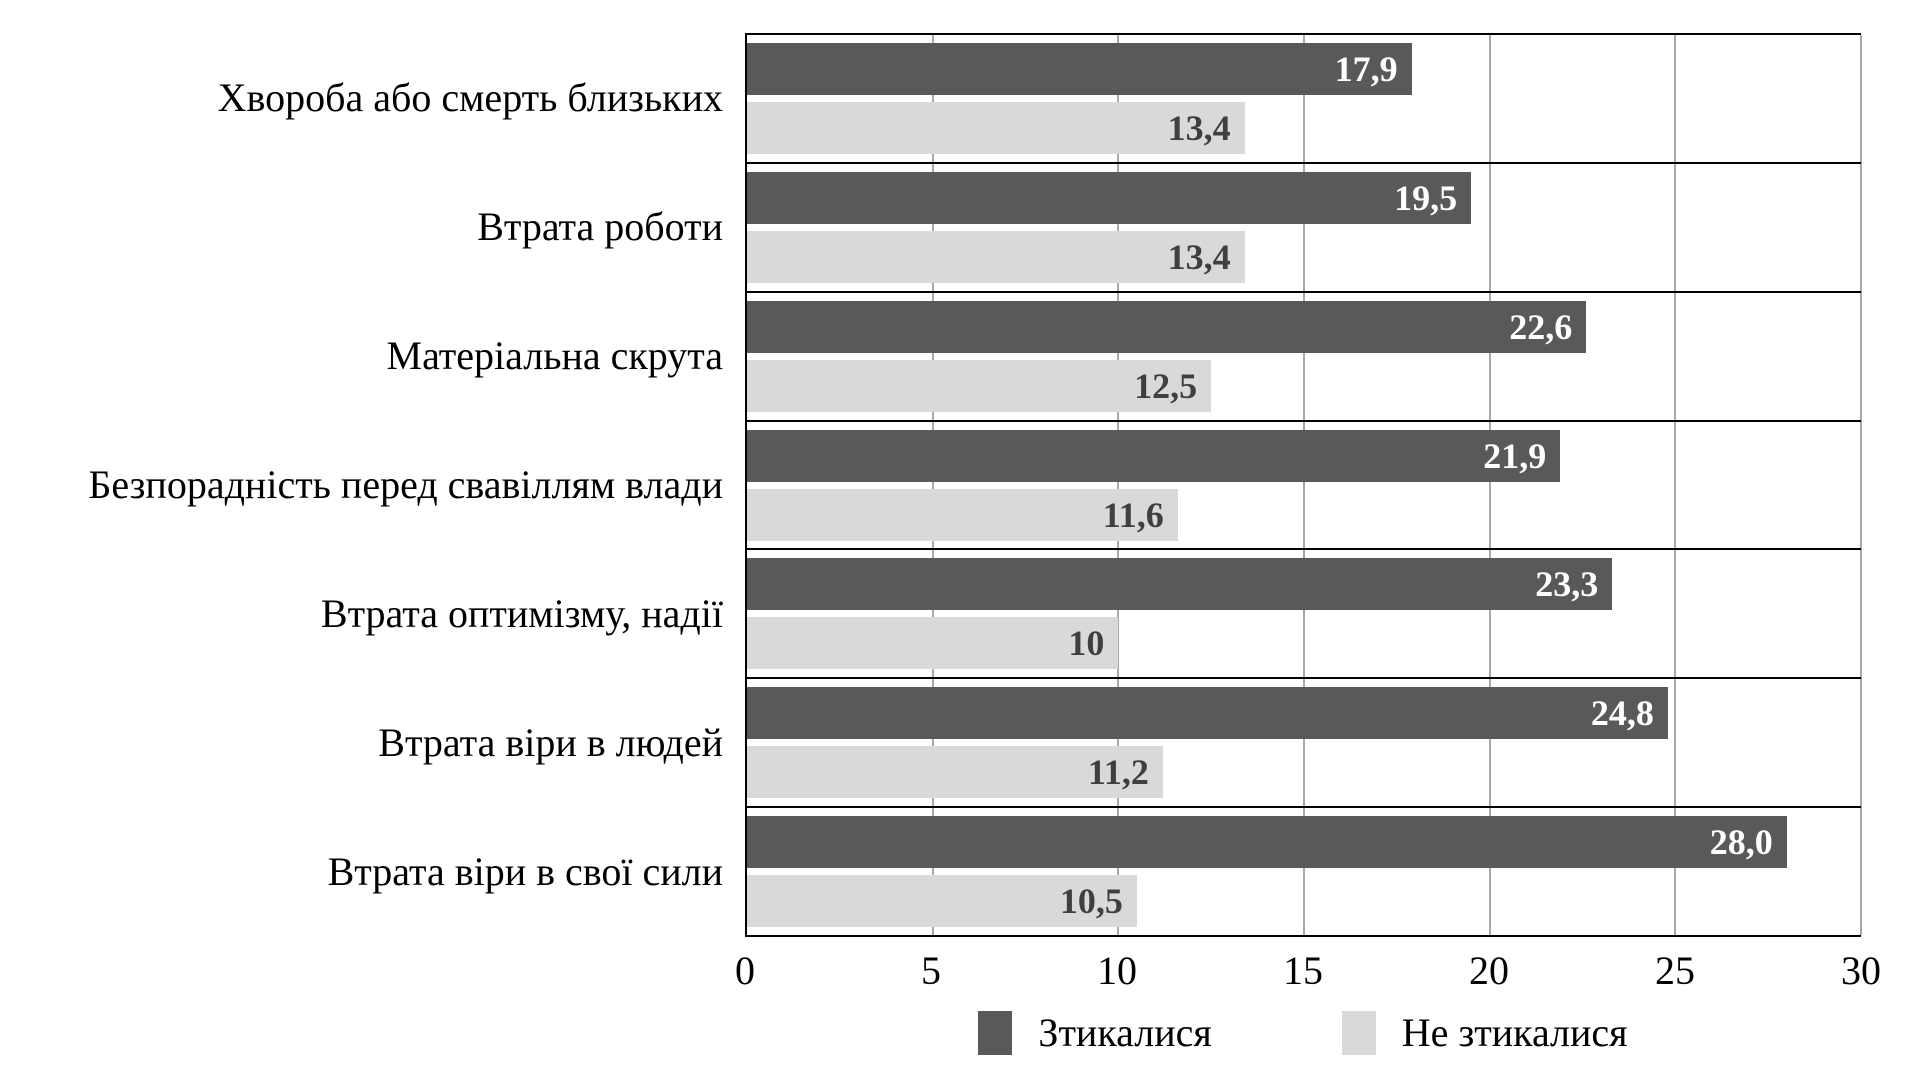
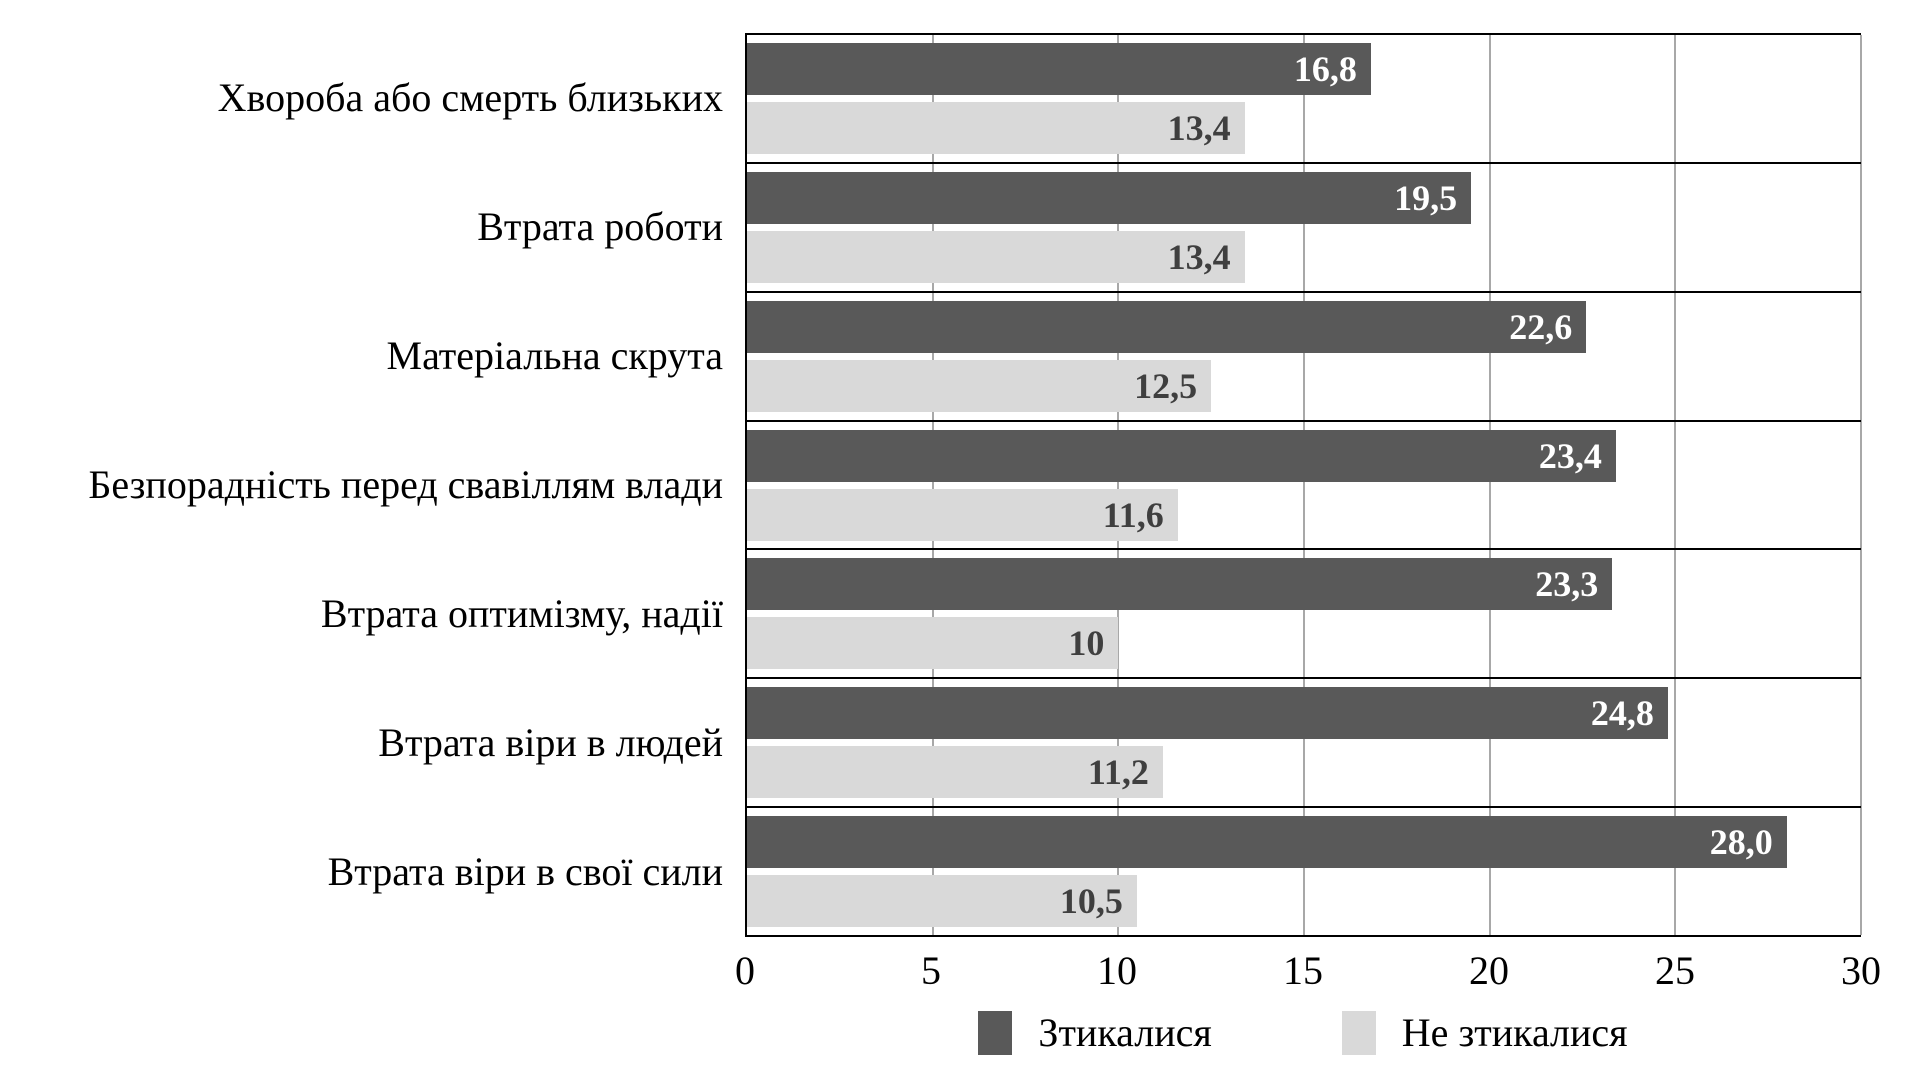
Зтикалися/Хвороба або смерть близьких: 17,9 -> 16,8
Зтикалися/Безпорадність перед свавіллям влади: 21,9 -> 23,4
